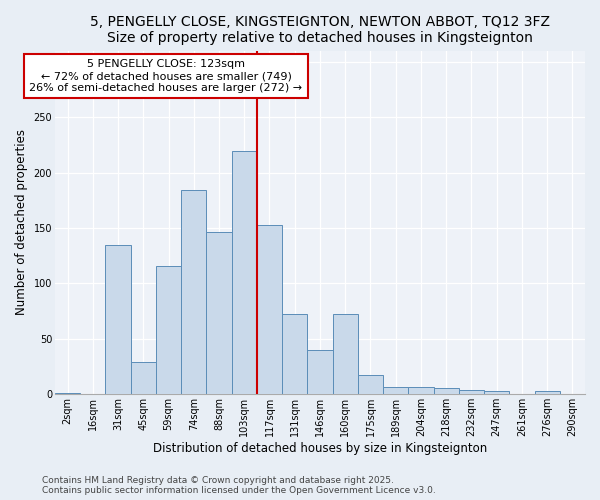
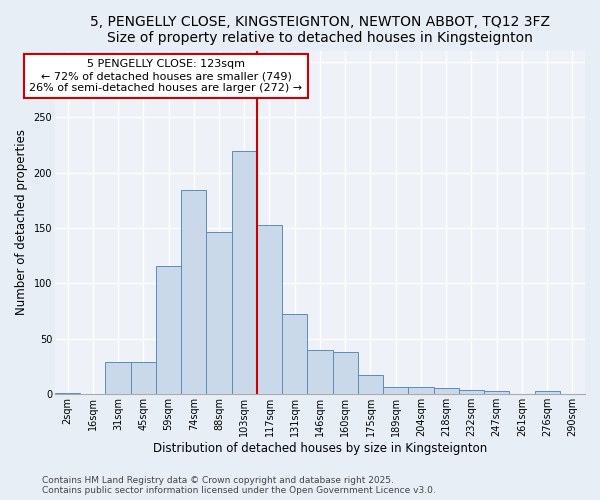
31sqm: 135 -> 29
160sqm: 72 -> 38
